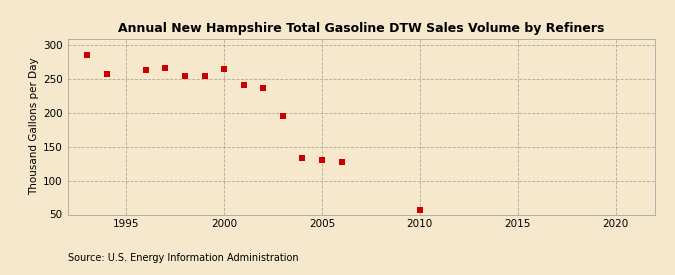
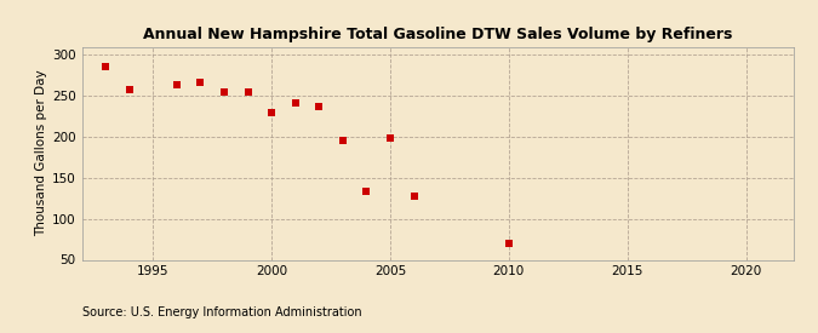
2000: 265 -> 230
2005: 131 -> 198
2010: 57 -> 70
